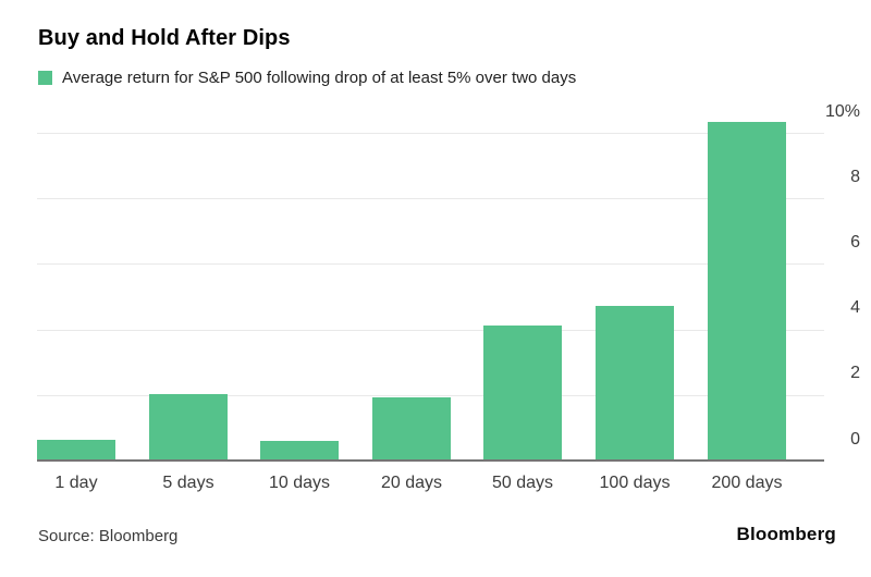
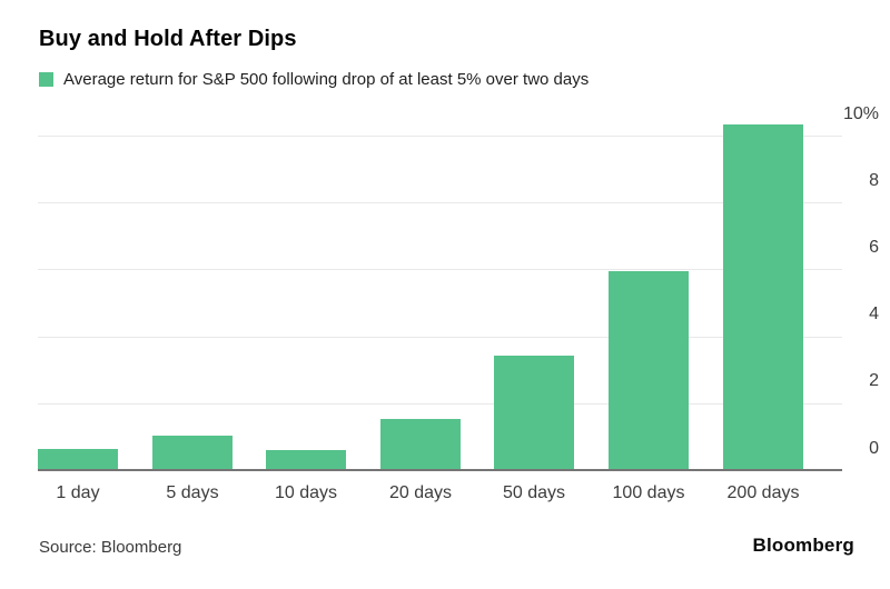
5 days: 2.0% -> 1.0%
20 days: 1.9% -> 1.5%
50 days: 4.1% -> 3.4%
100 days: 4.7% -> 5.9%
